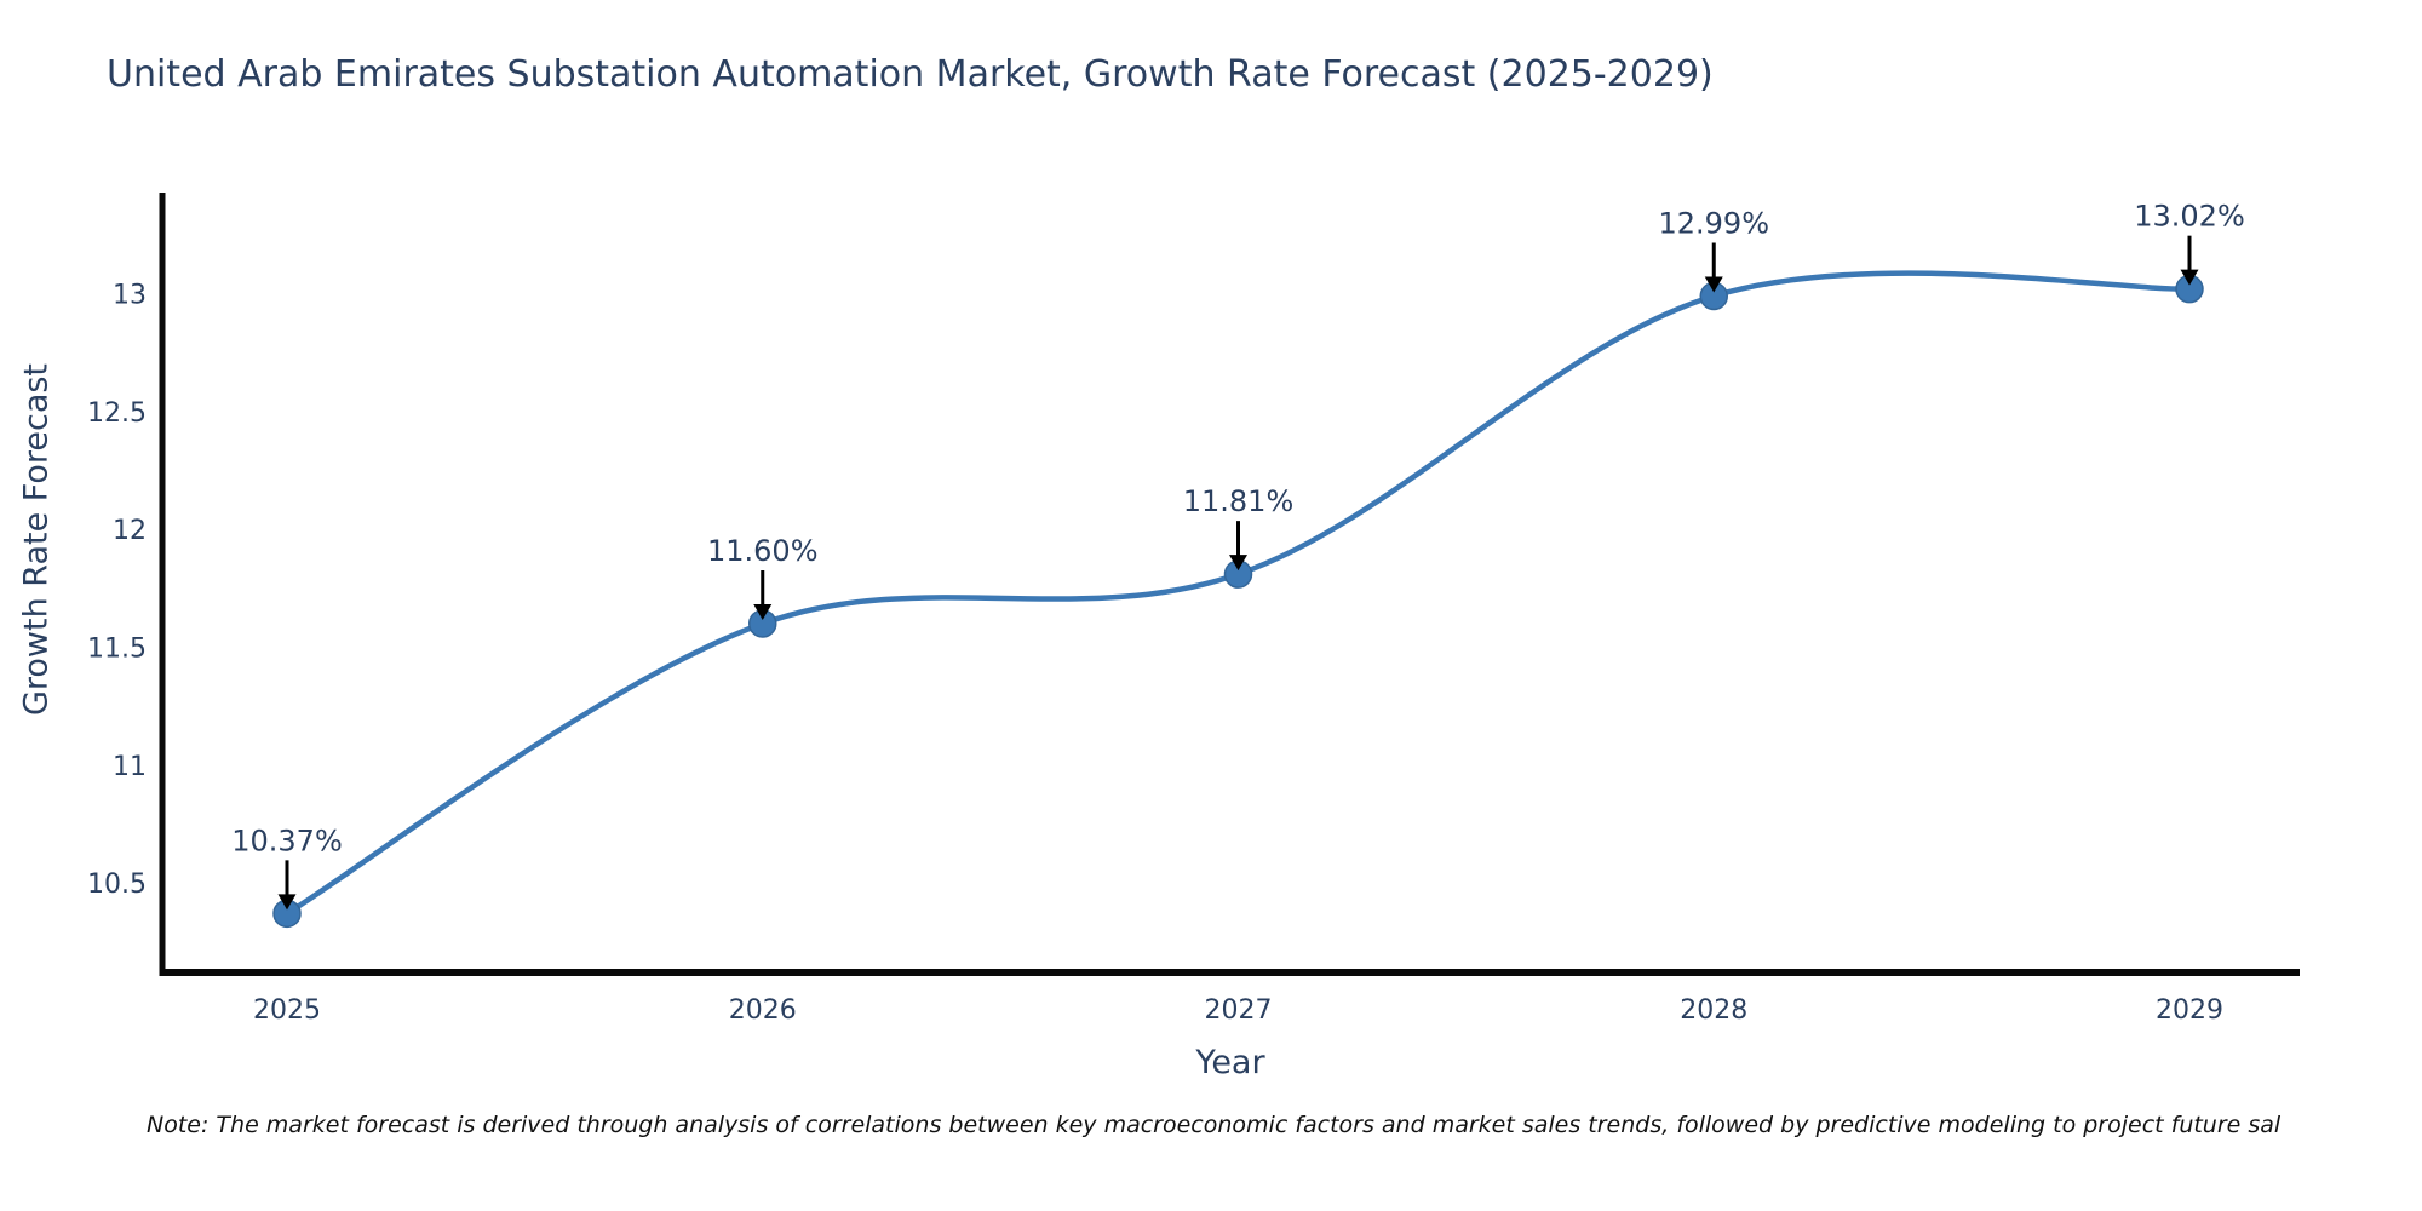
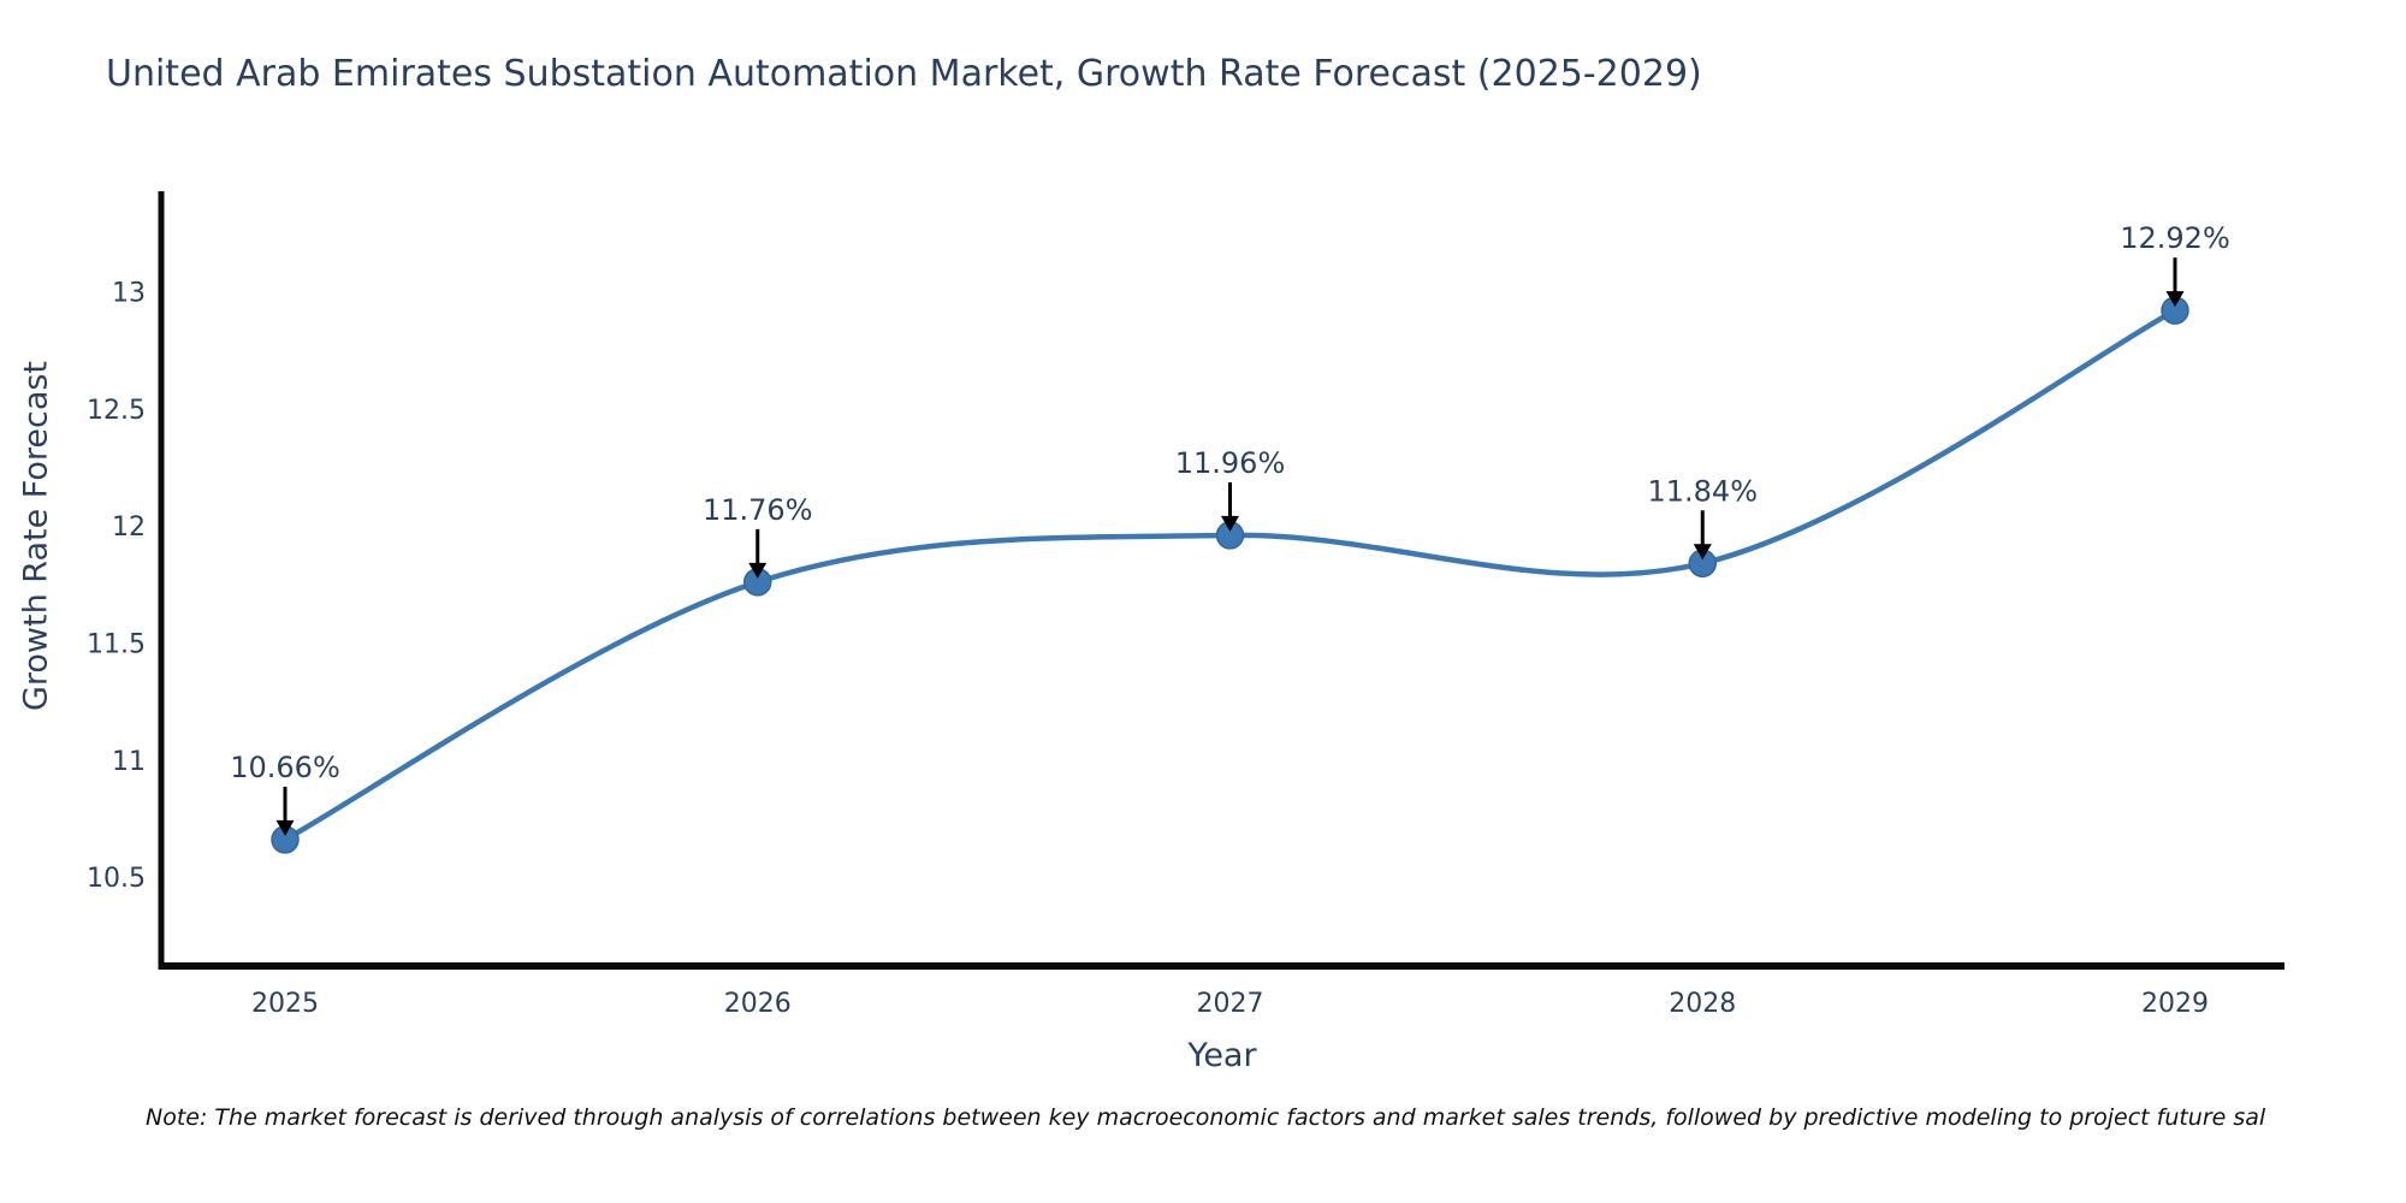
2025: 10.37% -> 10.66%
2026: 11.60% -> 11.76%
2027: 11.81% -> 11.96%
2028: 12.99% -> 11.84%
2029: 13.02% -> 12.92%
